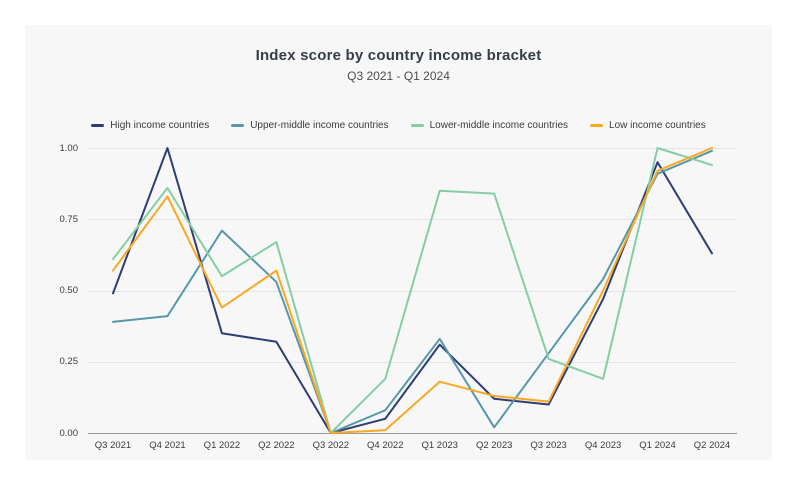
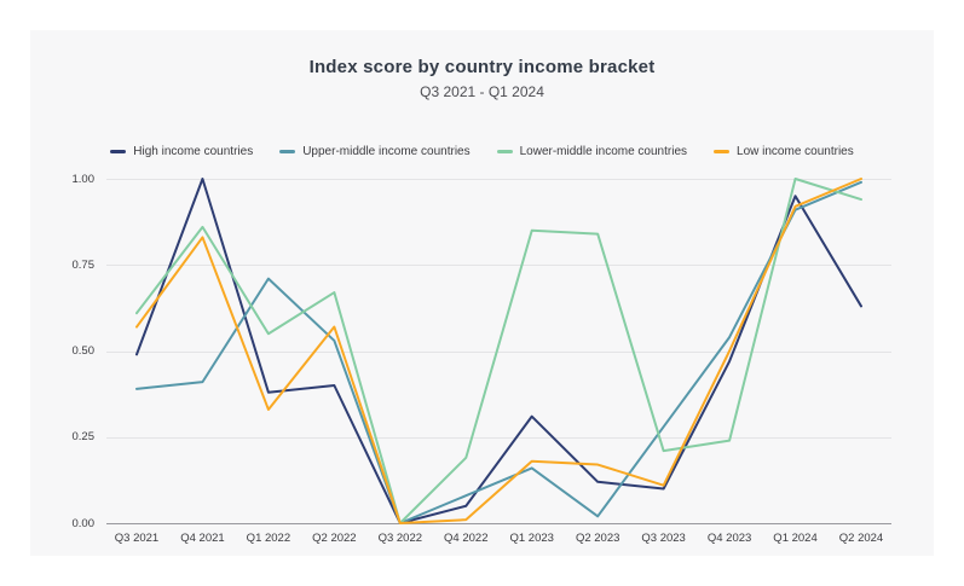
High income countries/Q1 2022: 0.35 -> 0.38
Low income countries/Q1 2022: 0.44 -> 0.33
High income countries/Q2 2022: 0.32 -> 0.40
Upper-middle income countries/Q1 2023: 0.33 -> 0.16
Low income countries/Q2 2023: 0.13 -> 0.17
Lower-middle income countries/Q3 2023: 0.26 -> 0.21
Lower-middle income countries/Q4 2023: 0.19 -> 0.24
